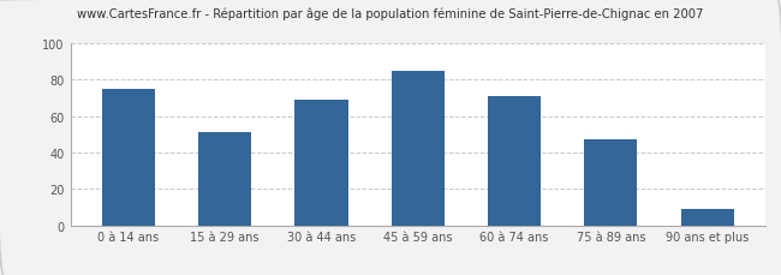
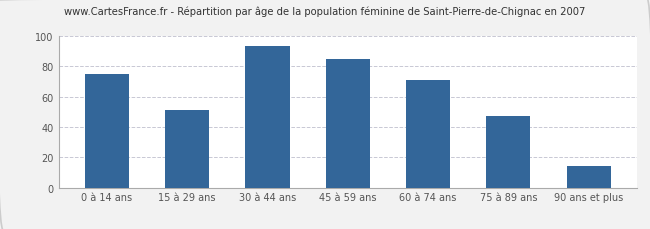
30 à 44 ans: 69 -> 93
90 ans et plus: 9 -> 14
